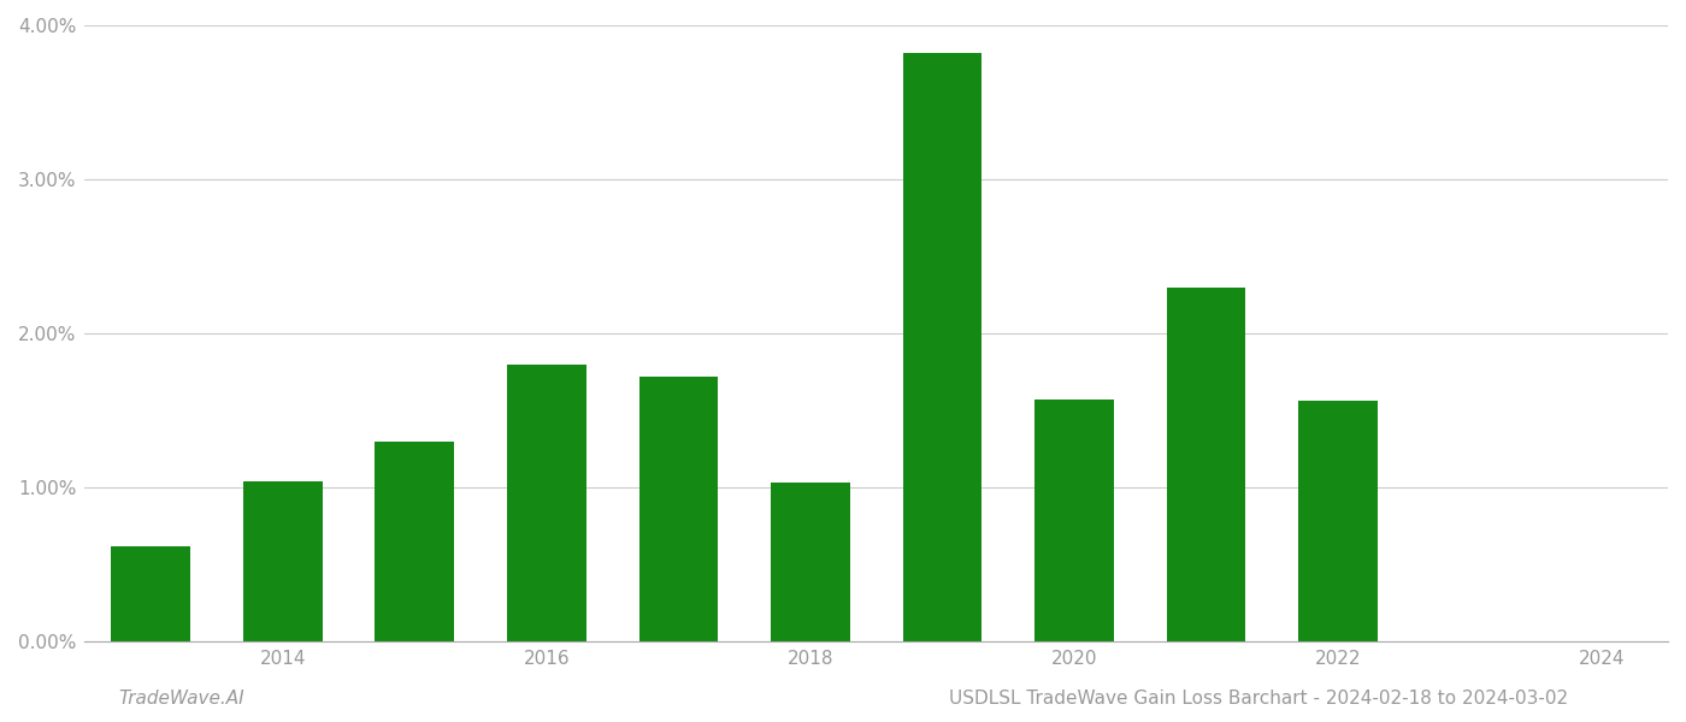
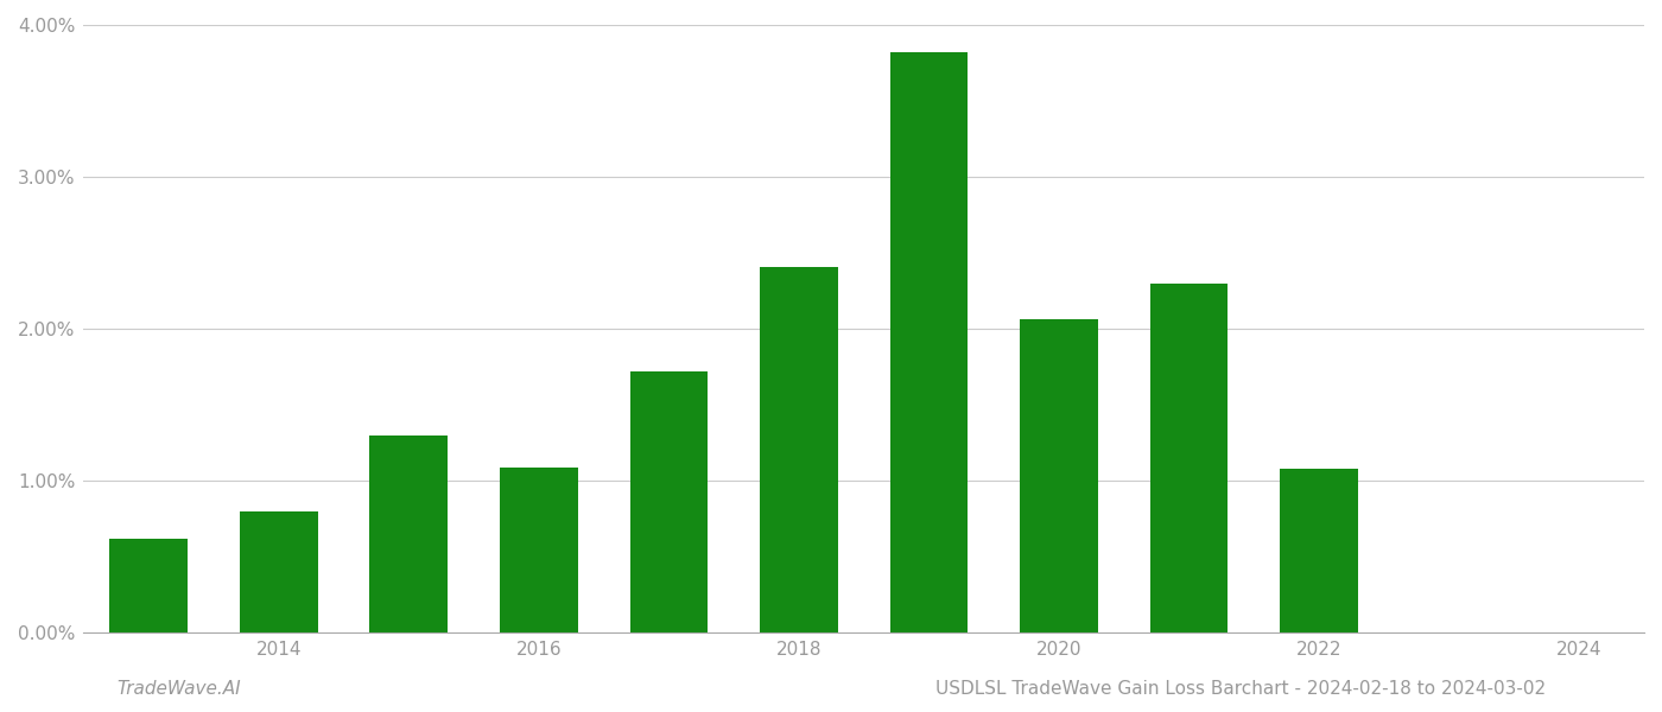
2014: 1.04% -> 0.80%
2016: 1.80% -> 1.09%
2018: 1.03% -> 2.41%
2020: 1.57% -> 2.06%
2022: 1.56% -> 1.08%
